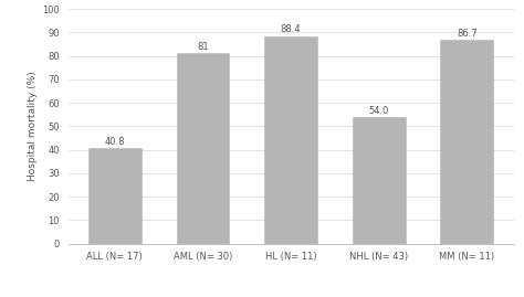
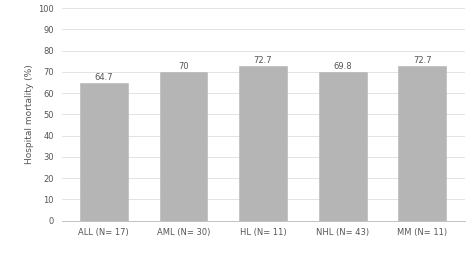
ALL (N= 17): 40.8 -> 64.7
AML (N= 30): 81 -> 70
HL (N= 11): 88.4 -> 72.7
NHL (N= 43): 54.0 -> 69.8
MM (N= 11): 86.7 -> 72.7
